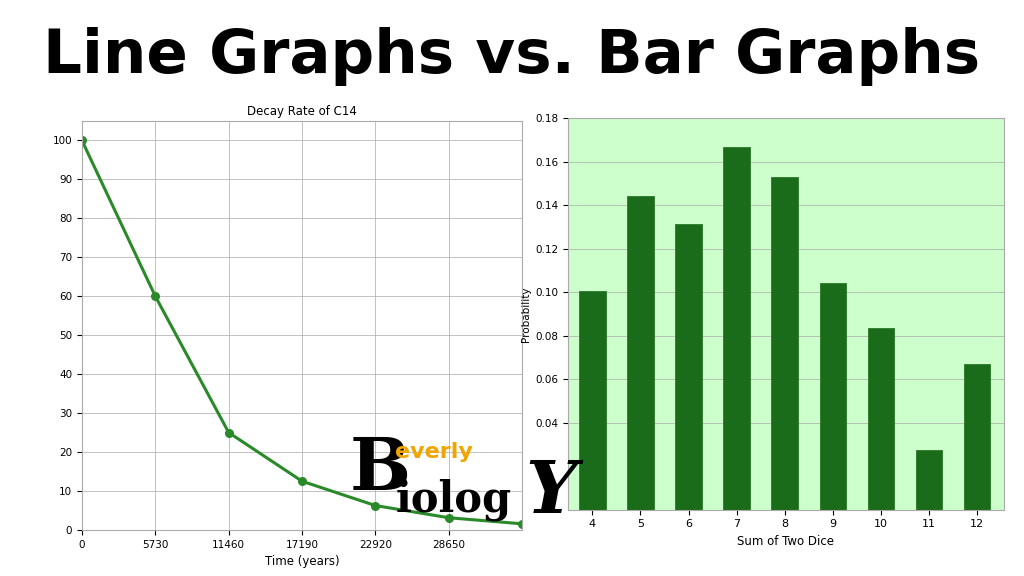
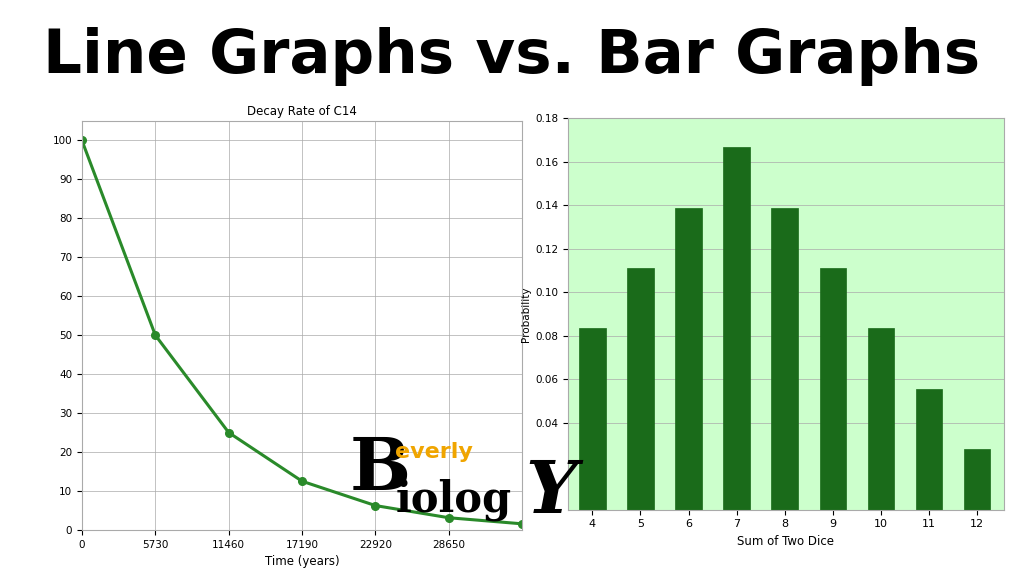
4: 0.1005 -> 0.0833
5: 0.1440 -> 0.1111
6: 0.1315 -> 0.1389
8: 0.1530 -> 0.1389
9: 0.1040 -> 0.1111
11: 0.0275 -> 0.0556
12: 0.0670 -> 0.0278
Decay Rate of C14/5730: 60.0 -> 50.0
